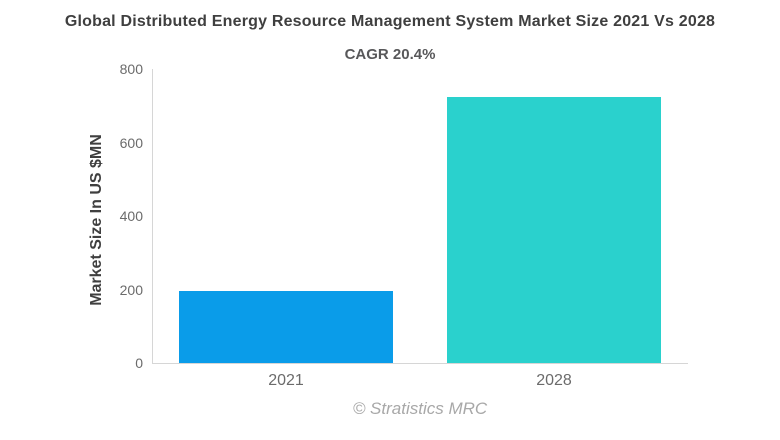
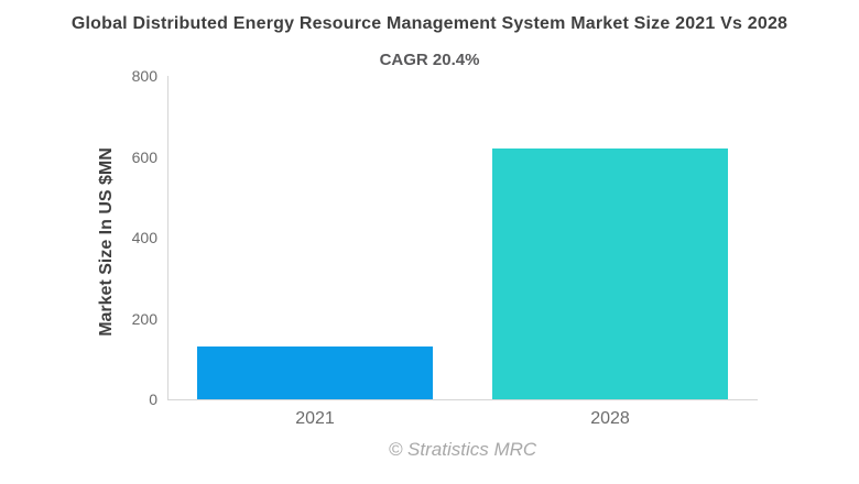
2021: 200 -> 130
2028: 720 -> 620
